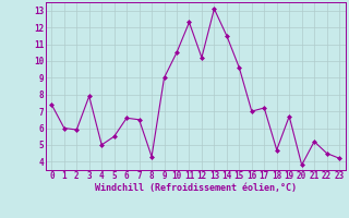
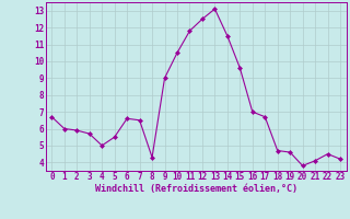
0: 7.4 -> 6.7
3: 7.9 -> 5.7
11: 12.3 -> 11.8
12: 10.2 -> 12.5
17: 7.2 -> 6.7
19: 6.7 -> 4.6
21: 5.2 -> 4.1
